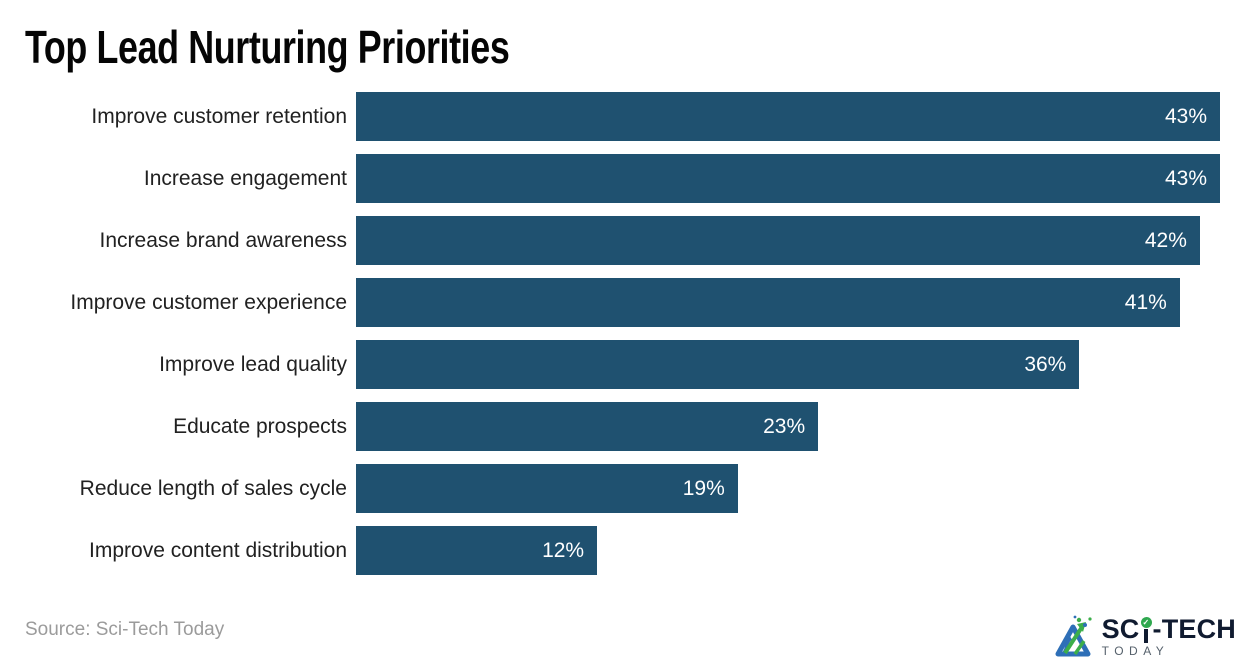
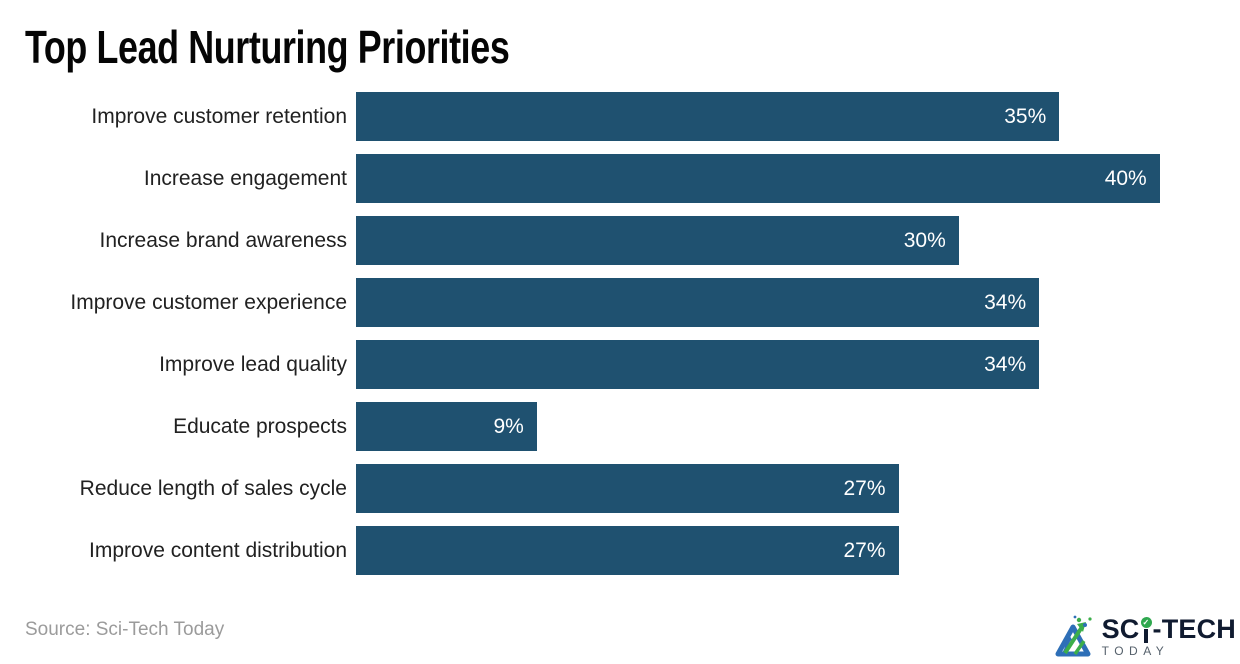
Improve customer retention: 43% -> 35%
Increase engagement: 43% -> 40%
Increase brand awareness: 42% -> 30%
Improve customer experience: 41% -> 34%
Improve lead quality: 36% -> 34%
Educate prospects: 23% -> 9%
Reduce length of sales cycle: 19% -> 27%
Improve content distribution: 12% -> 27%
